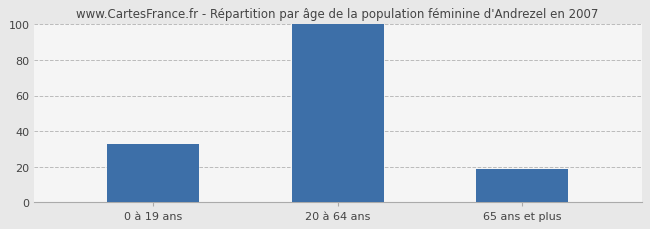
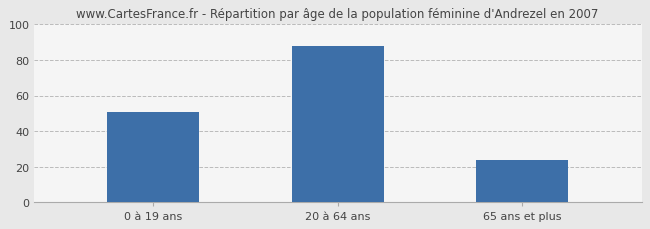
0 à 19 ans: 33 -> 51
20 à 64 ans: 100 -> 88
65 ans et plus: 19 -> 24
